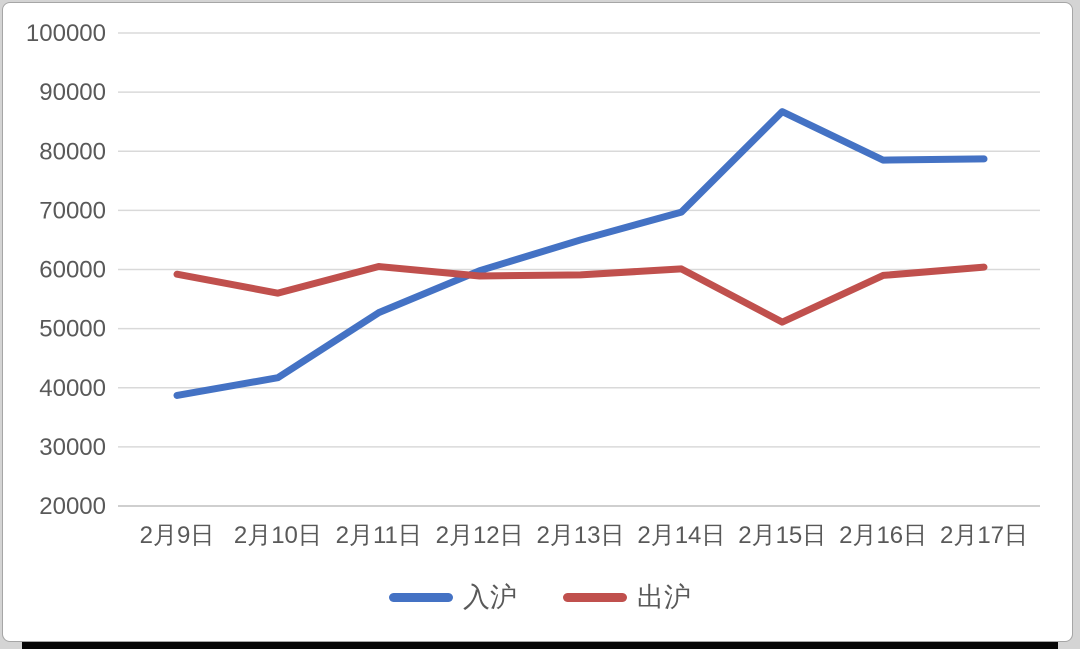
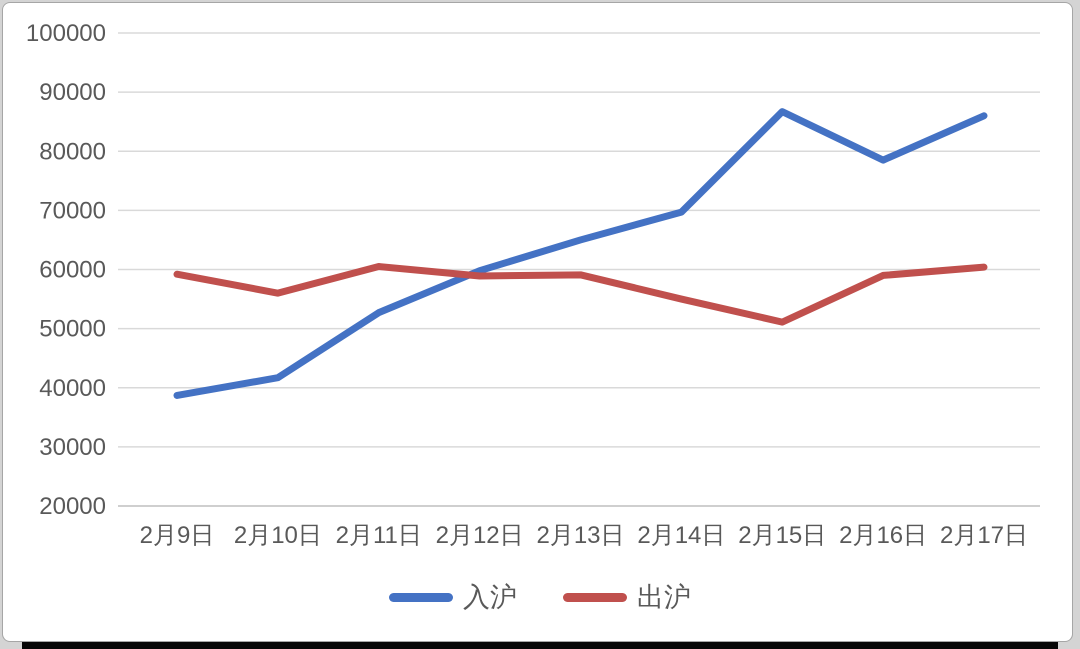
出沪/2月14日: 60000 -> 55000
入沪/2月17日: 79000 -> 86000
